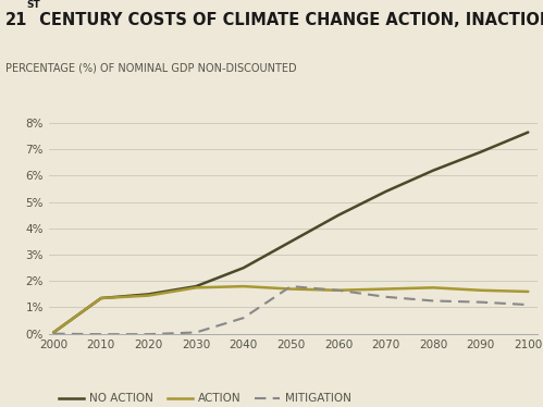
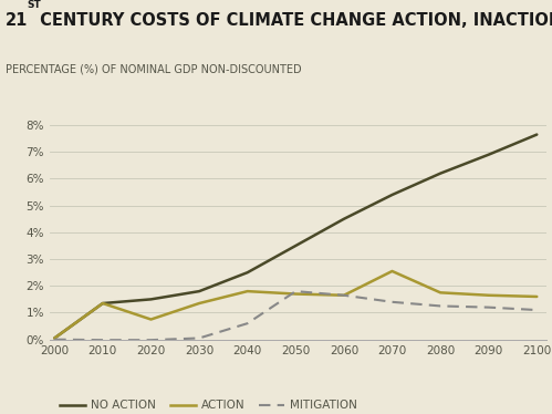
ACTION/2020: 1.45% -> 0.75%
ACTION/2030: 1.75% -> 1.35%
ACTION/2070: 1.70% -> 2.55%
